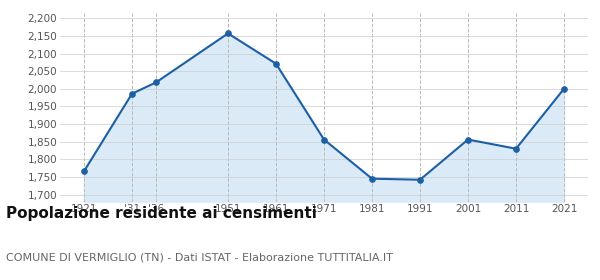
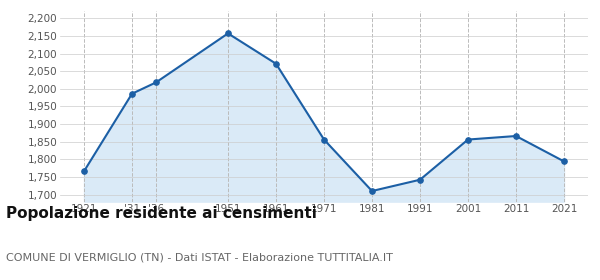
1981: 1,745 -> 1,710
2011: 1,830 -> 1,866
2021: 2,000 -> 1,794
